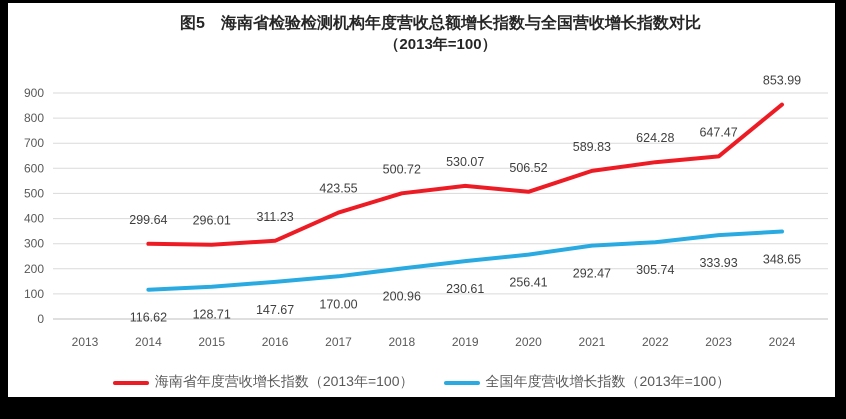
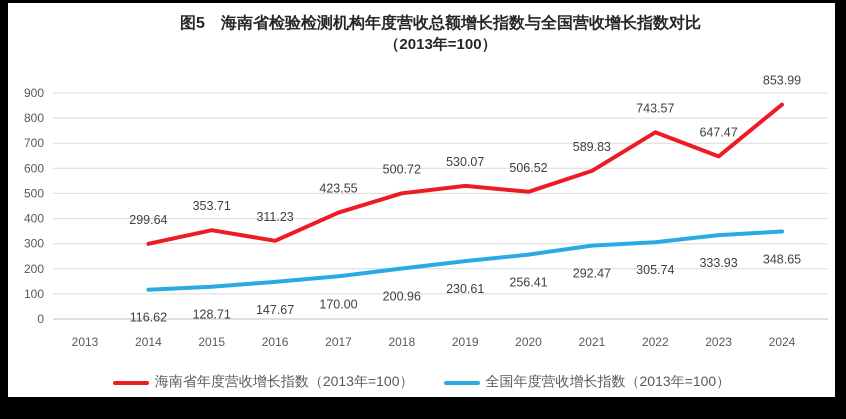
海南省年度营收增长指数（2013年=100）/2015: 296.01 -> 353.71
海南省年度营收增长指数（2013年=100）/2022: 624.28 -> 743.57
